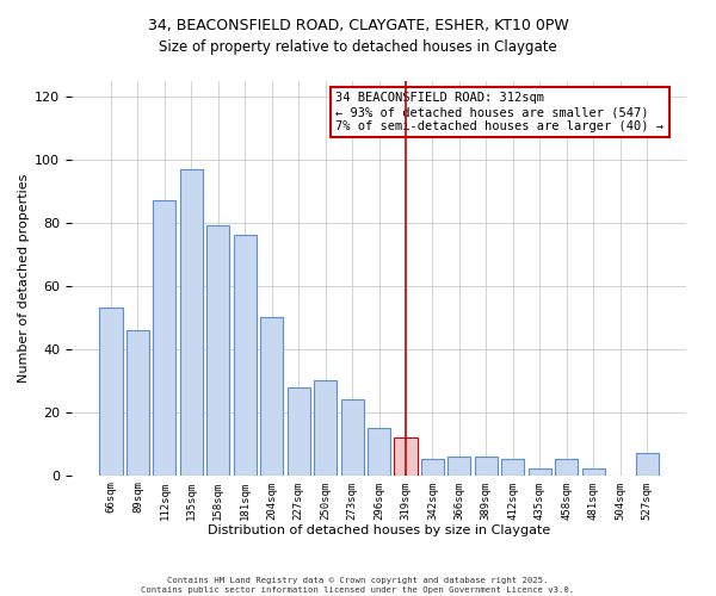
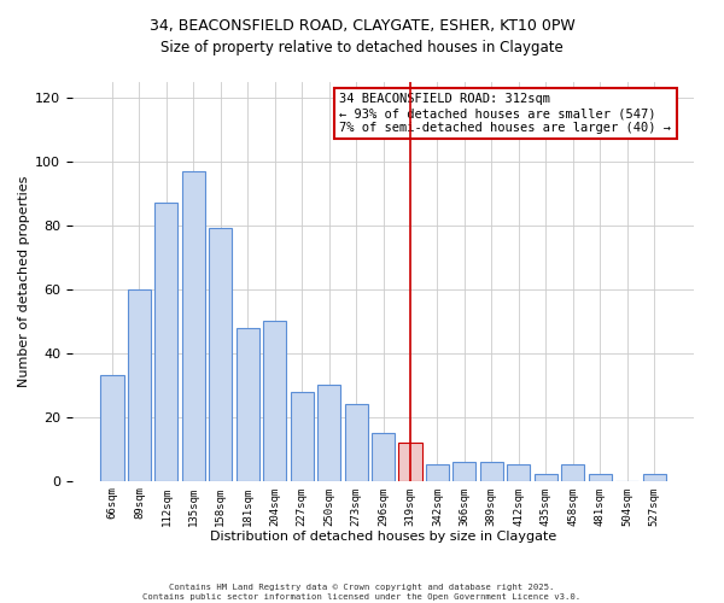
66sqm: 53 -> 33
89sqm: 46 -> 60
181sqm: 76 -> 48
527sqm: 7 -> 2
